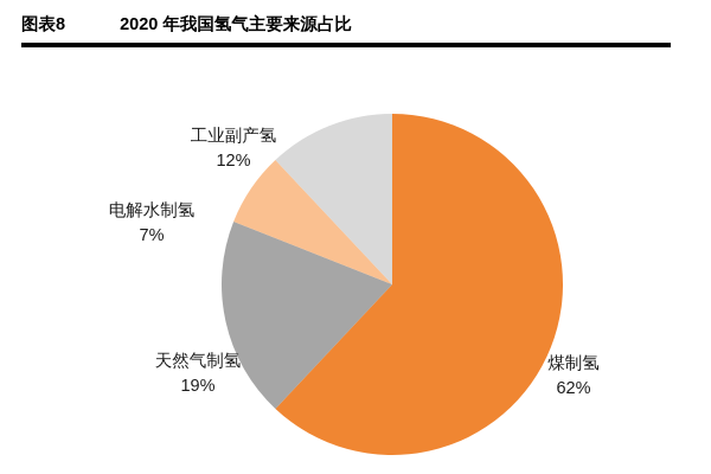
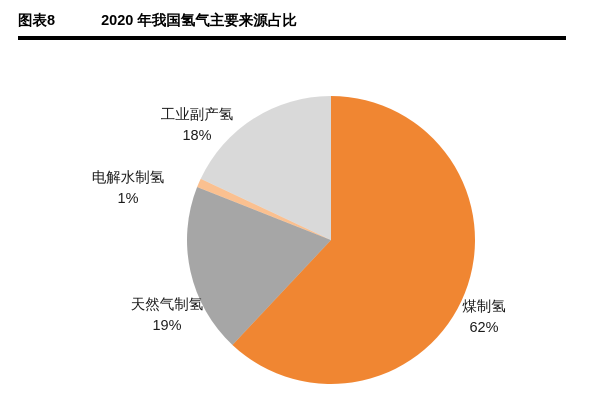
电解水制氢: 7% -> 1%
工业副产氢: 12% -> 18%
